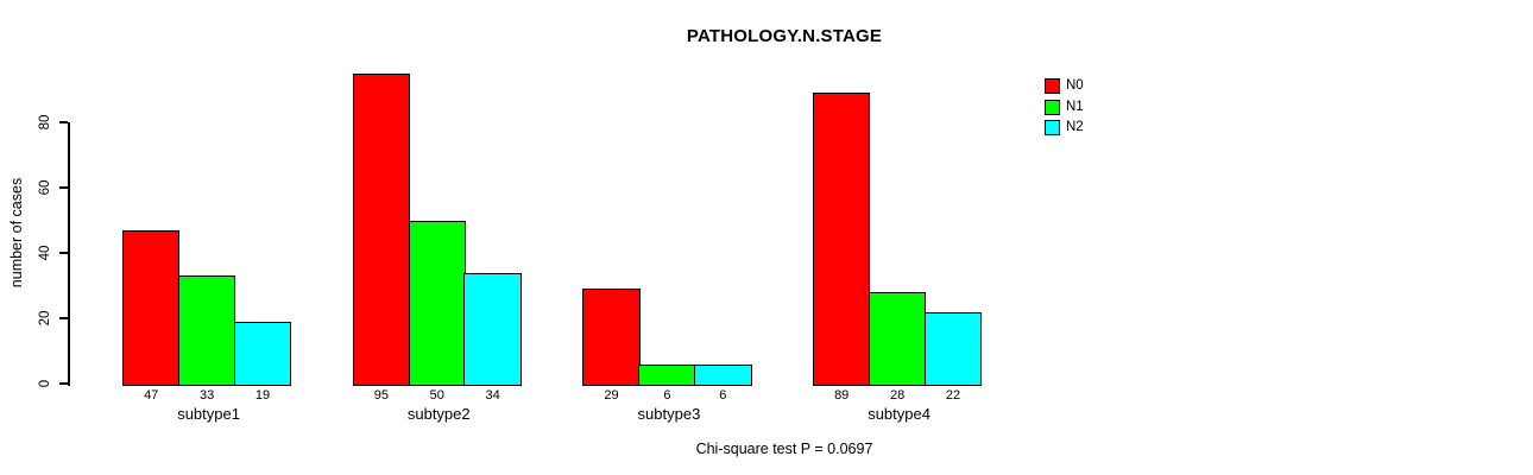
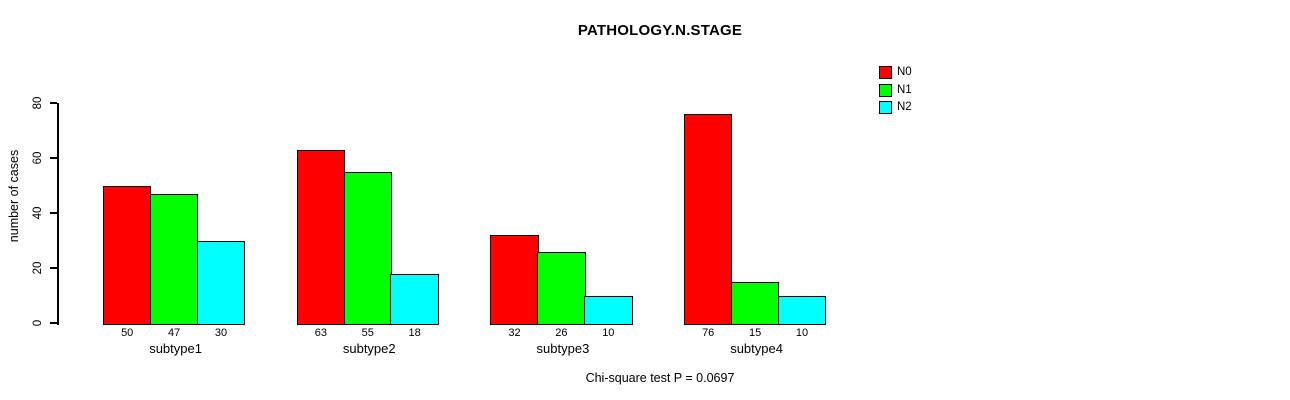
N0/subtype1: 47 -> 50
N1/subtype1: 33 -> 47
N2/subtype1: 19 -> 30
N0/subtype2: 95 -> 63
N1/subtype2: 50 -> 55
N2/subtype2: 34 -> 18
N0/subtype3: 29 -> 32
N1/subtype3: 6 -> 26
N2/subtype3: 6 -> 10
N0/subtype4: 89 -> 76
N1/subtype4: 28 -> 15
N2/subtype4: 22 -> 10
